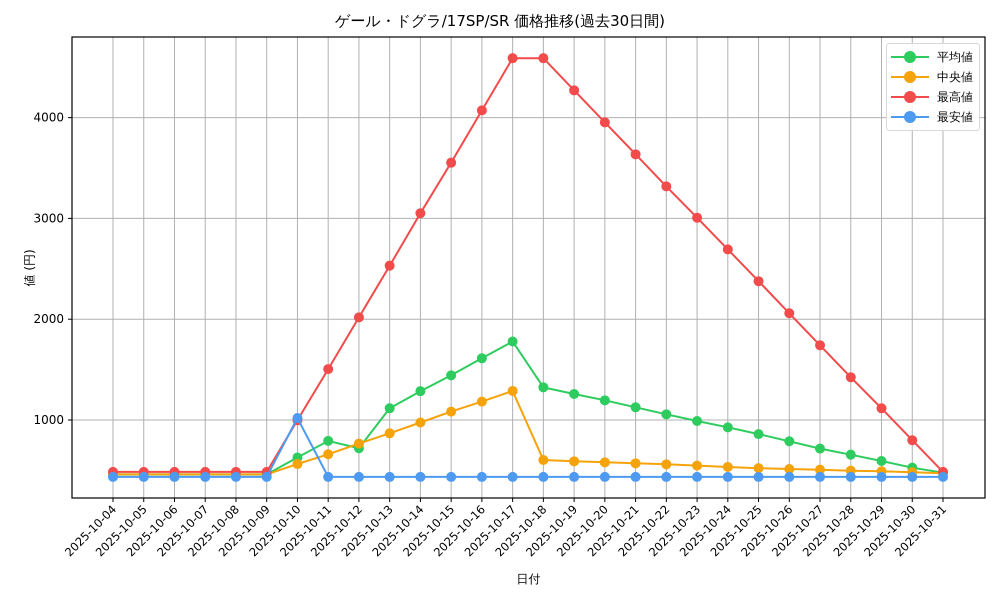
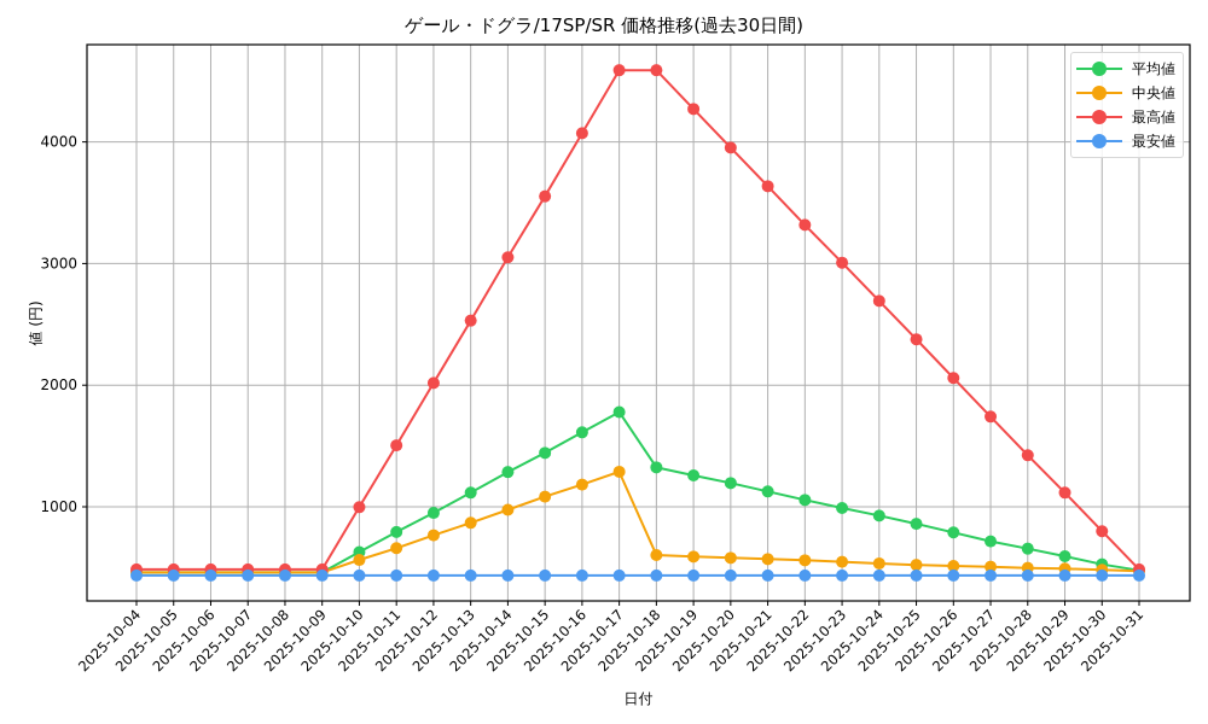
最安値/2025-10-10: 1020 -> 440
平均値/2025-10-12: 720 -> 950
